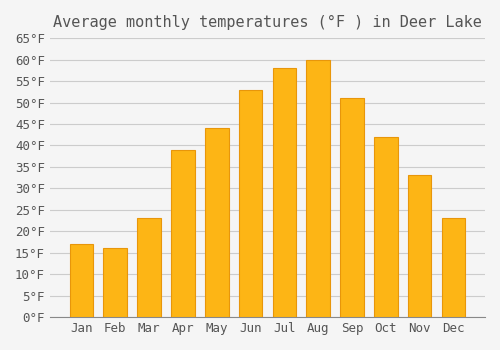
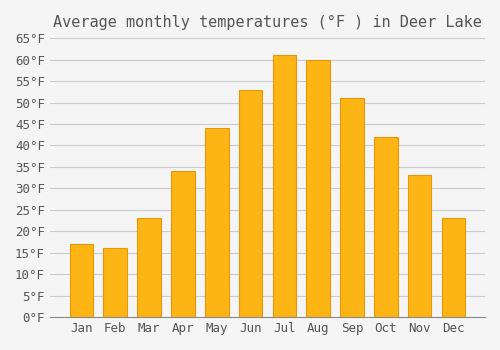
Apr: 39°F -> 34°F
Jul: 58°F -> 61°F
